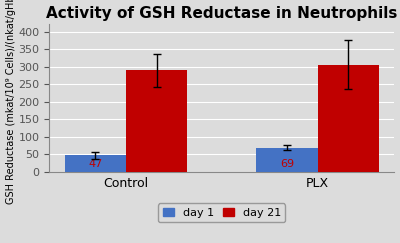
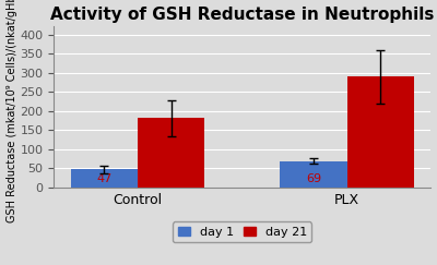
day 21/Control: 290 -> 182
day 21/PLX: 305 -> 290
